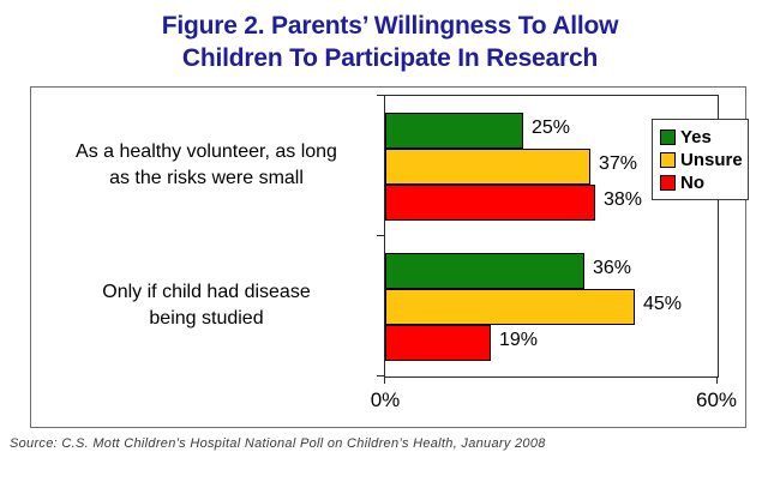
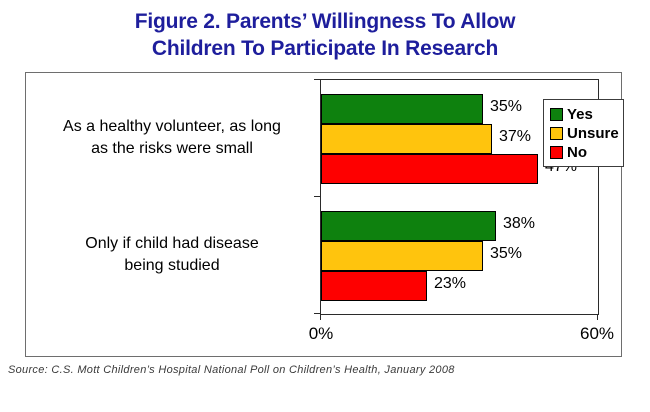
Yes/As a healthy volunteer, as long as the risks were small: 25% -> 35%
No/As a healthy volunteer, as long as the risks were small: 38% -> 47%
Yes/Only if child had disease being studied: 36% -> 38%
Unsure/Only if child had disease being studied: 45% -> 35%
No/Only if child had disease being studied: 19% -> 23%
